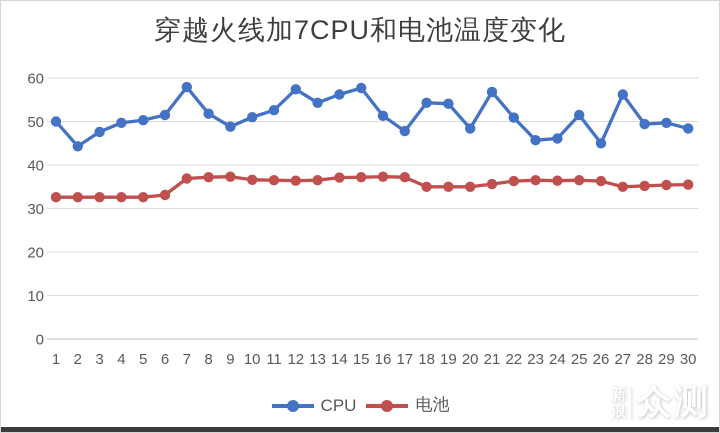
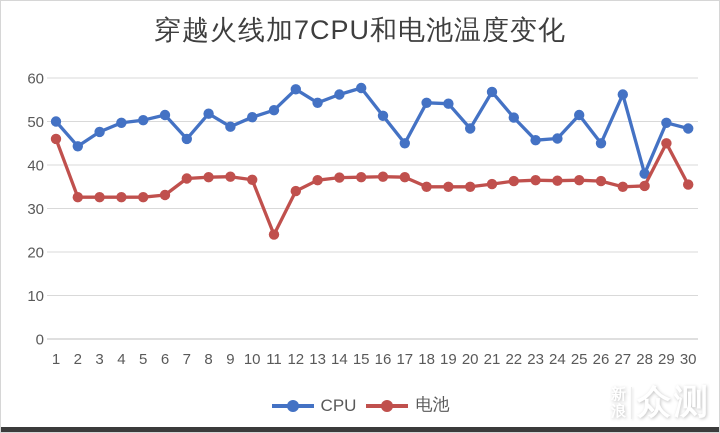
电池/1: 33 -> 46
CPU/7: 58 -> 46
电池/11: 36 -> 24
电池/12: 36 -> 34
CPU/17: 48 -> 45
CPU/28: 49 -> 38
电池/29: 35 -> 45
